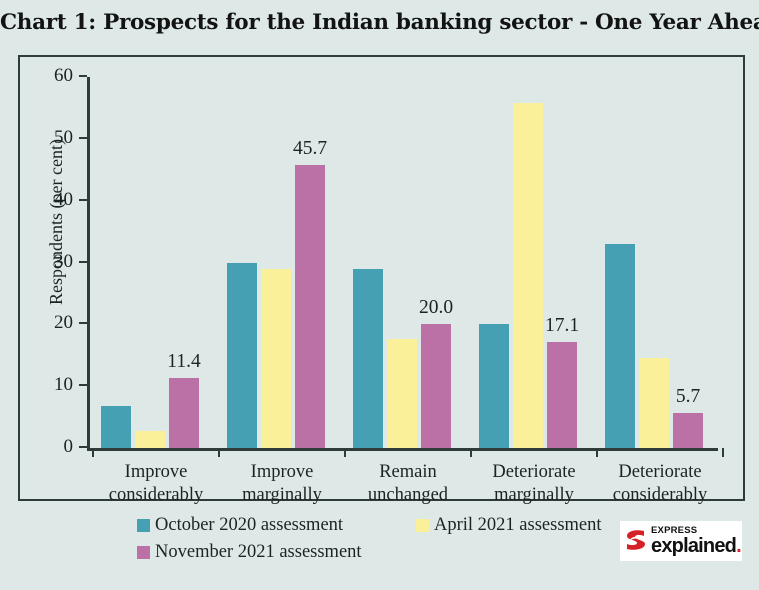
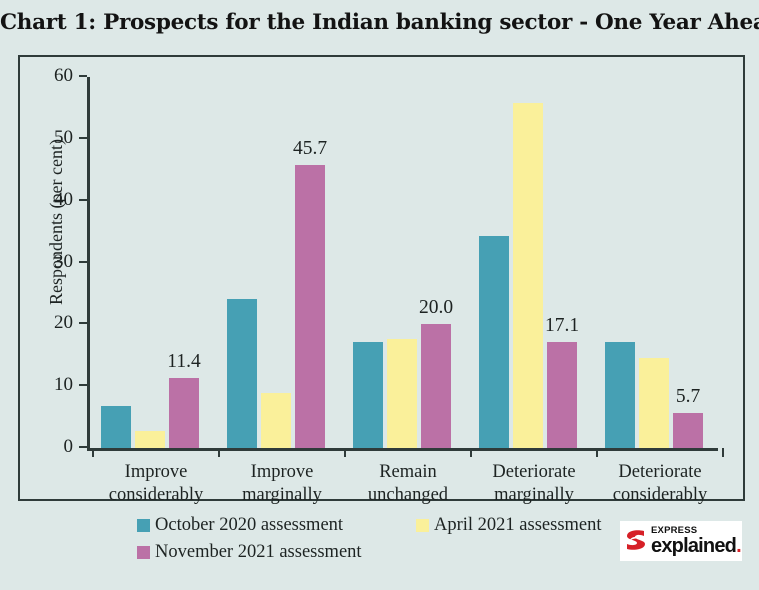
October 2020 assessment/Improve marginally: 30 -> 24
April 2021 assessment/Improve marginally: 29 -> 9
October 2020 assessment/Remain unchanged: 29 -> 17
October 2020 assessment/Deteriorate marginally: 20 -> 34
October 2020 assessment/Deteriorate considerably: 33 -> 17
